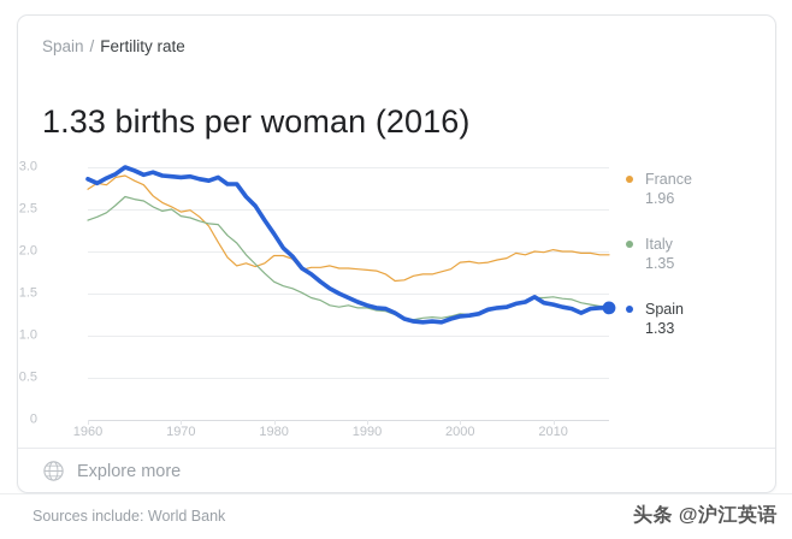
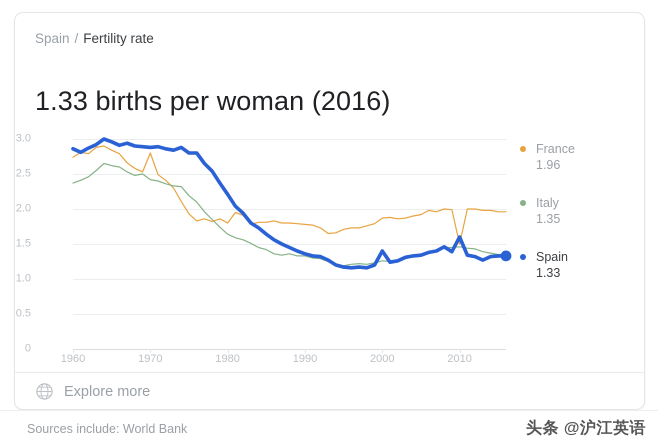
France/1970: 2.5 -> 2.8
France/1980: 1.9 -> 1.8
Spain/2000: 1.2 -> 1.4
France/2010: 2.0 -> 1.5
Spain/2010: 1.4 -> 1.6
